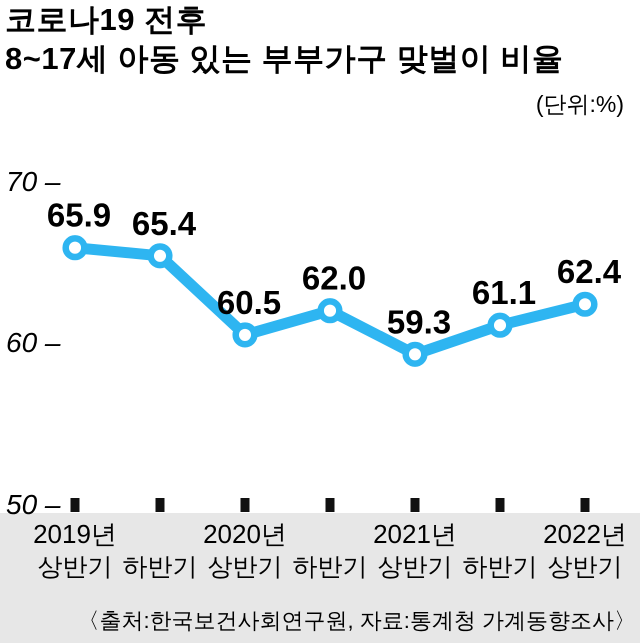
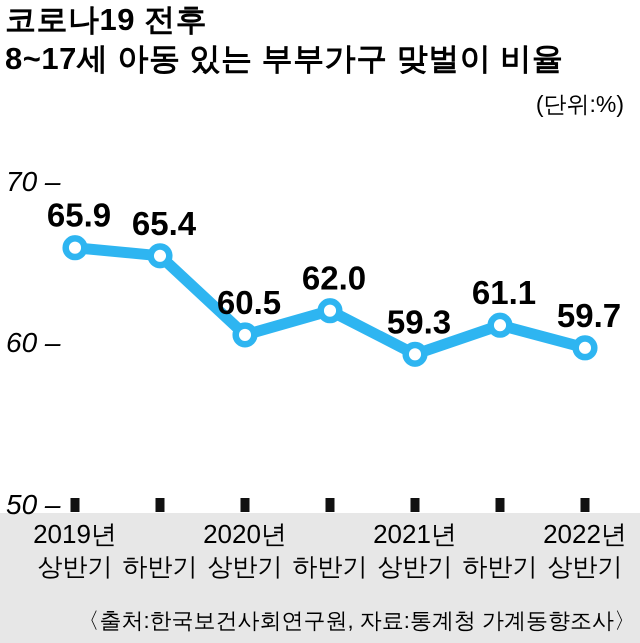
2022년 상반기: 62.4 -> 59.7
